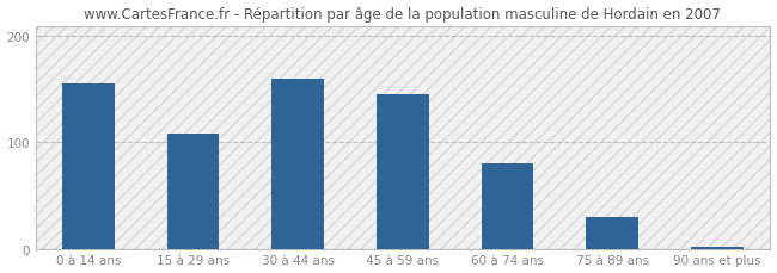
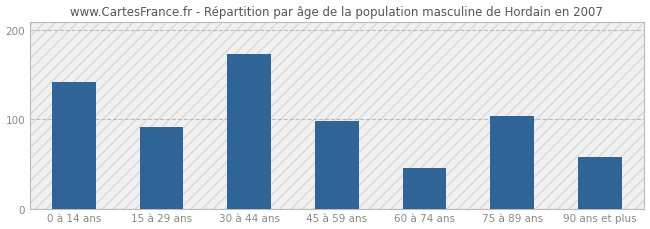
0 à 14 ans: 155 -> 142
15 à 29 ans: 108 -> 92
30 à 44 ans: 160 -> 174
45 à 59 ans: 145 -> 98
60 à 74 ans: 80 -> 46
75 à 89 ans: 30 -> 104
90 ans et plus: 2 -> 58
